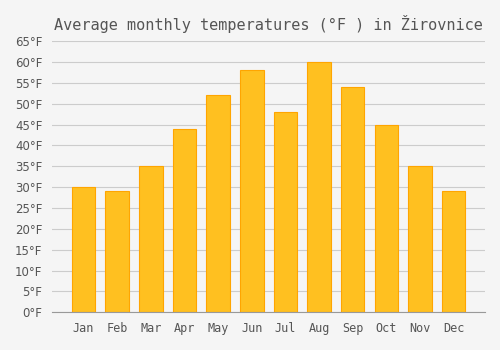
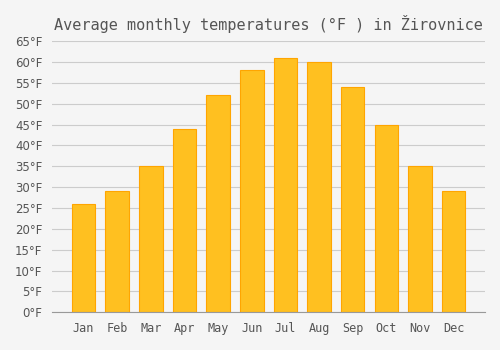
Jan: 30°F -> 26°F
Jul: 48°F -> 61°F
